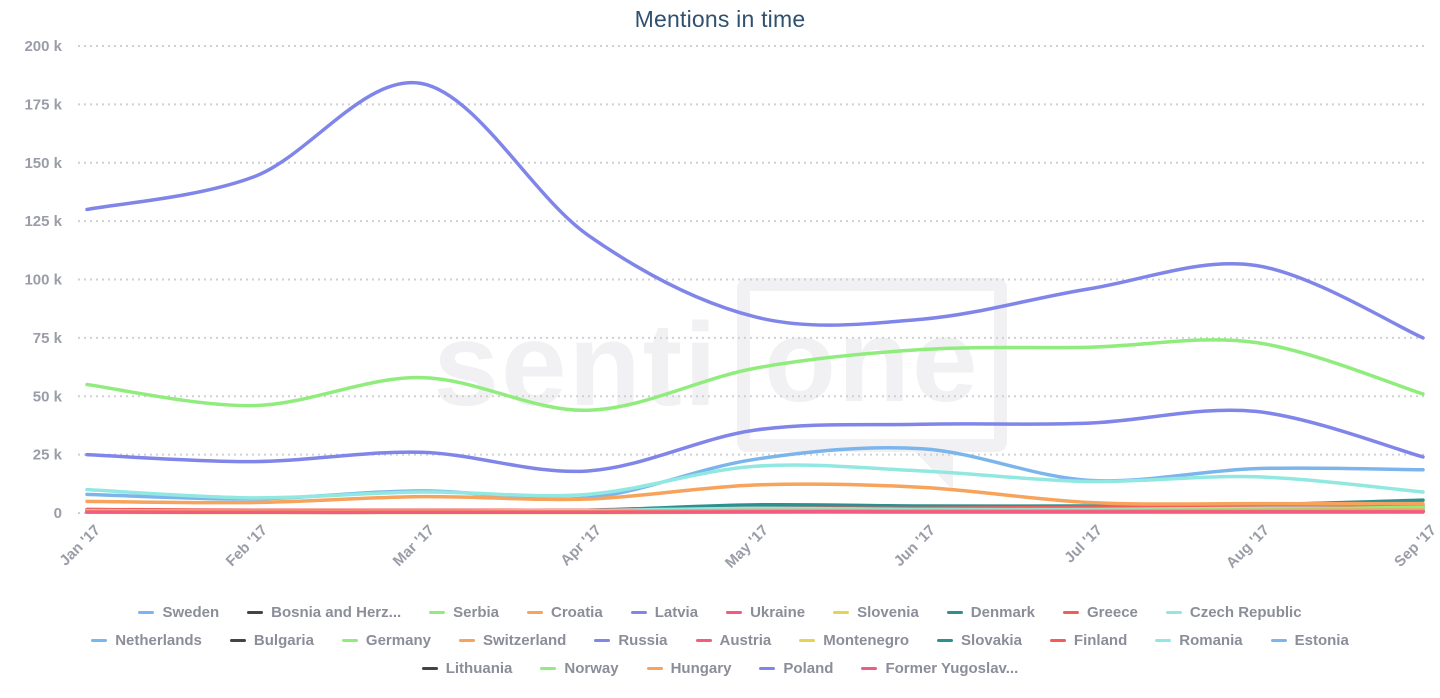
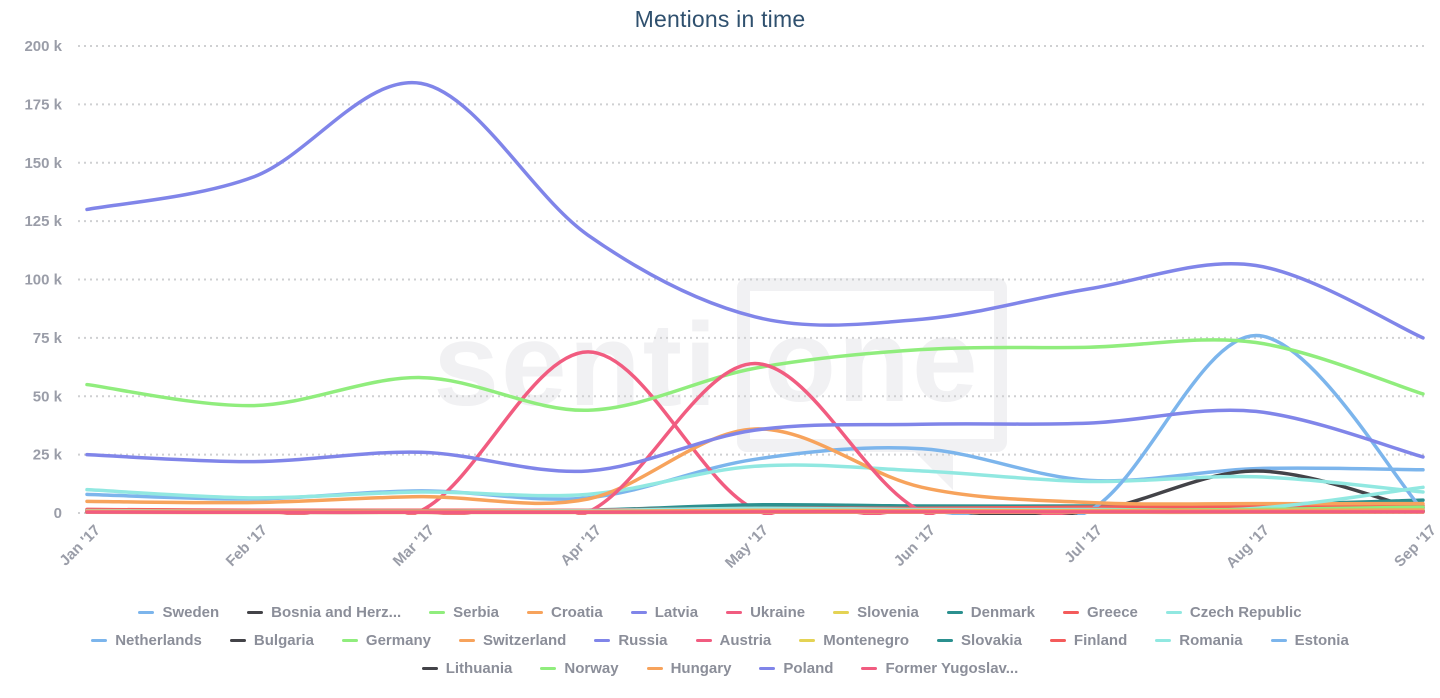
Ukraine/Apr '17: 1k -> 69k
Switzerland/May '17: 12k -> 36k
Austria/May '17: 1k -> 64k
Bosnia and Herz.../Aug '17: 1k -> 18k
Netherlands/Aug '17: 1k -> 76k
Romania/Sep '17: 2k -> 11k
